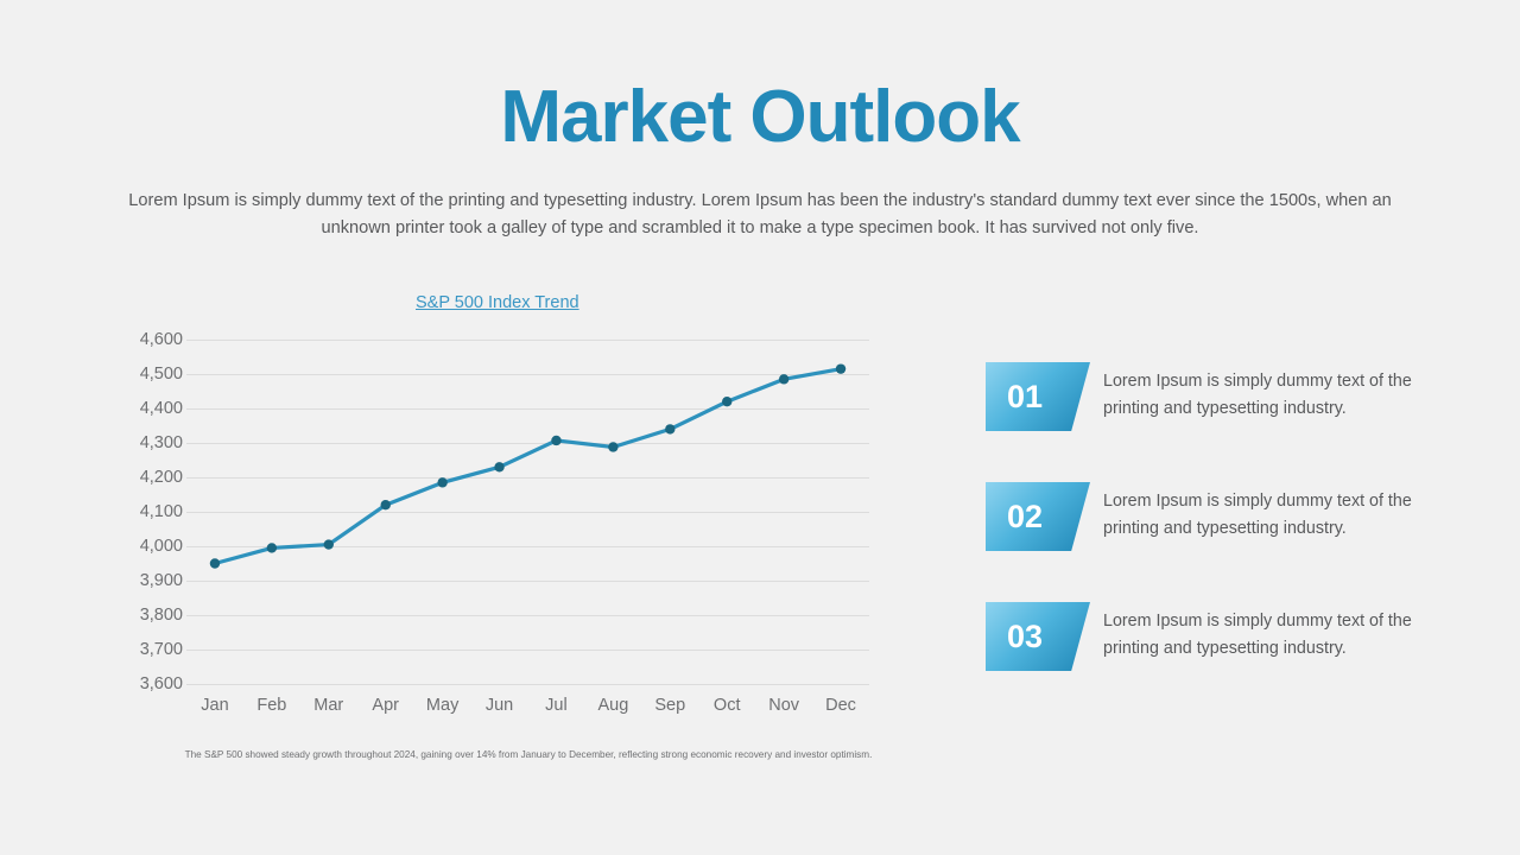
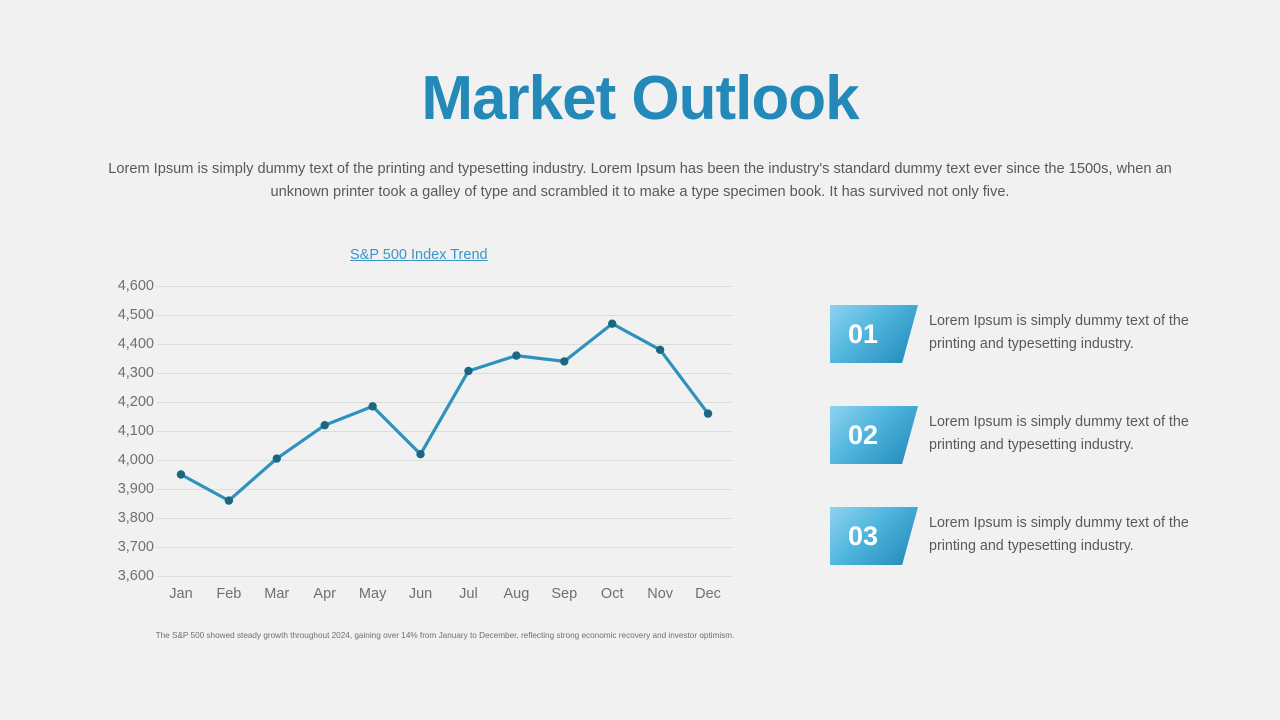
Feb: 4000 -> 3860
Jun: 4230 -> 4020
Aug: 4290 -> 4360
Oct: 4420 -> 4470
Nov: 4480 -> 4380
Dec: 4520 -> 4160
